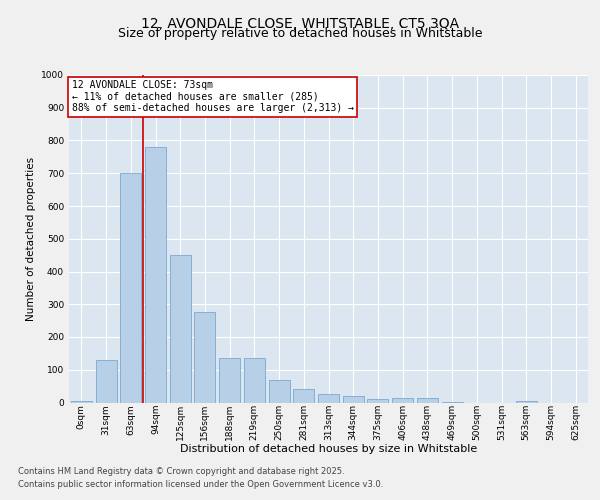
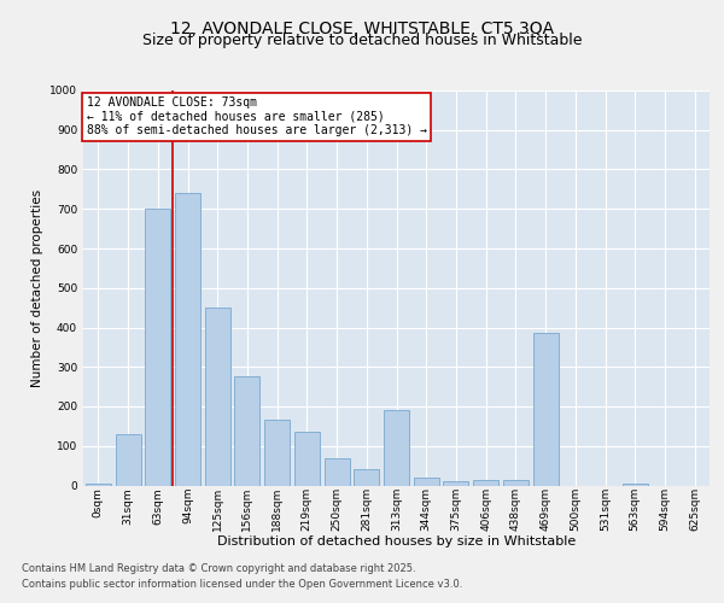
94sqm: 780 -> 740
188sqm: 135 -> 165
313sqm: 25 -> 190
469sqm: 3 -> 385
